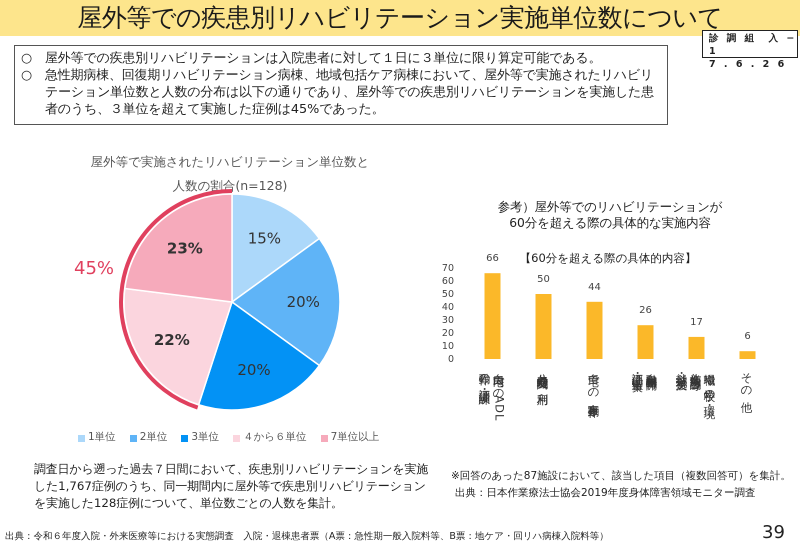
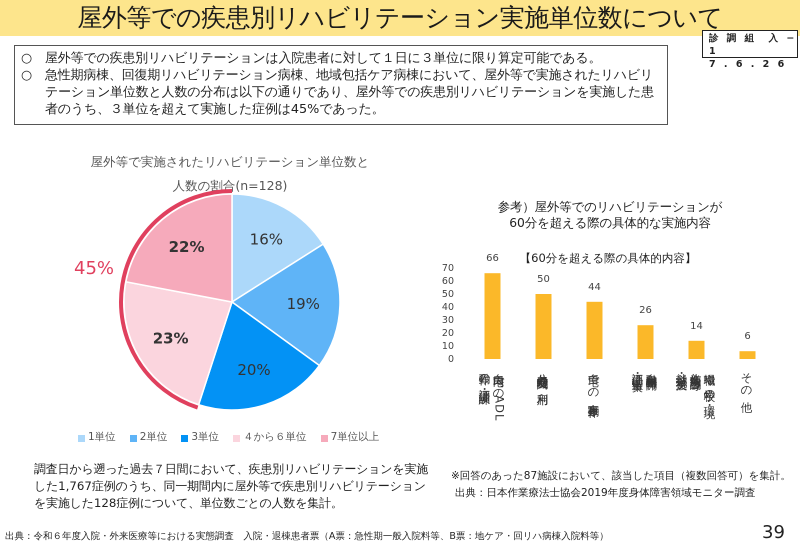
屋外等で実施されたリハビリテーション単位数と人数の割合(n=128)/1単位: 15% -> 16%
屋外等で実施されたリハビリテーション単位数と人数の割合(n=128)/2単位: 20% -> 19%
屋外等で実施されたリハビリテーション単位数と人数の割合(n=128)/４から６単位: 22% -> 23%
屋外等で実施されたリハビリテーション単位数と人数の割合(n=128)/7単位以上: 23% -> 22%
【60分を超える際の具体的内容】/職場や学校の環境・作業内容調整等就労・就学支援: 17 -> 14
